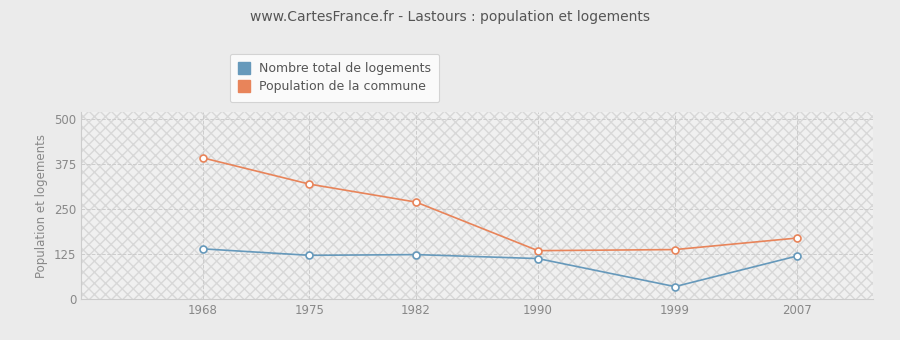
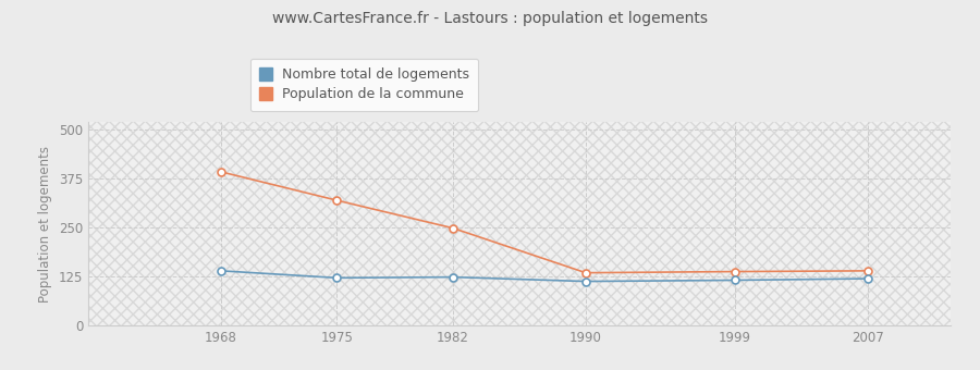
Population de la commune/1982: 270 -> 249
Nombre total de logements/1999: 35 -> 116
Population de la commune/2007: 170 -> 140
